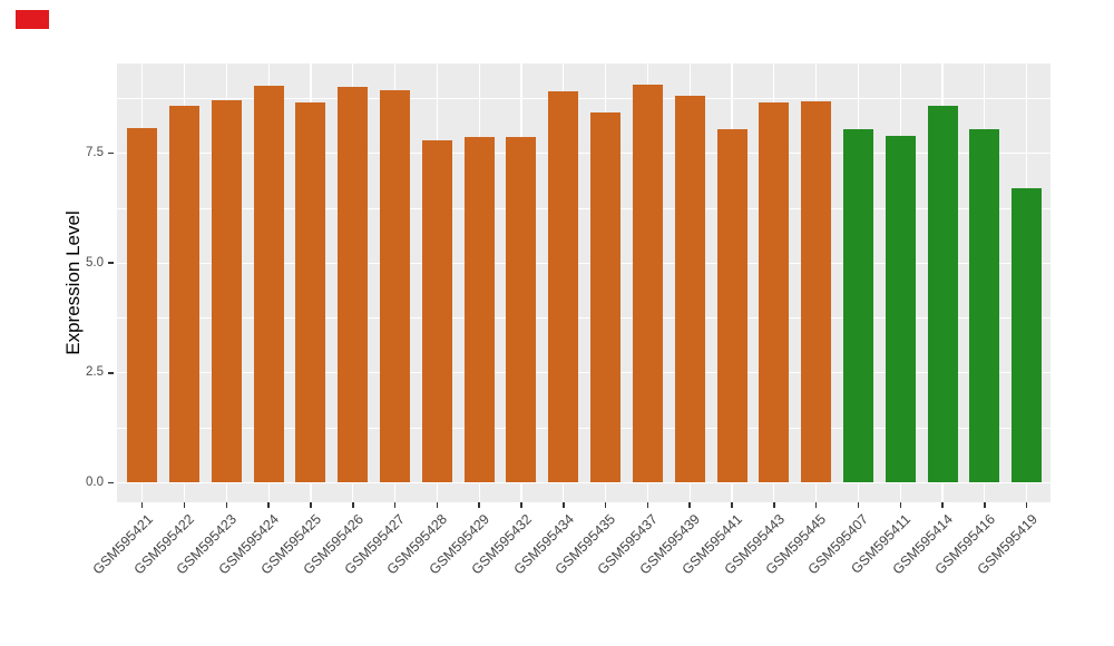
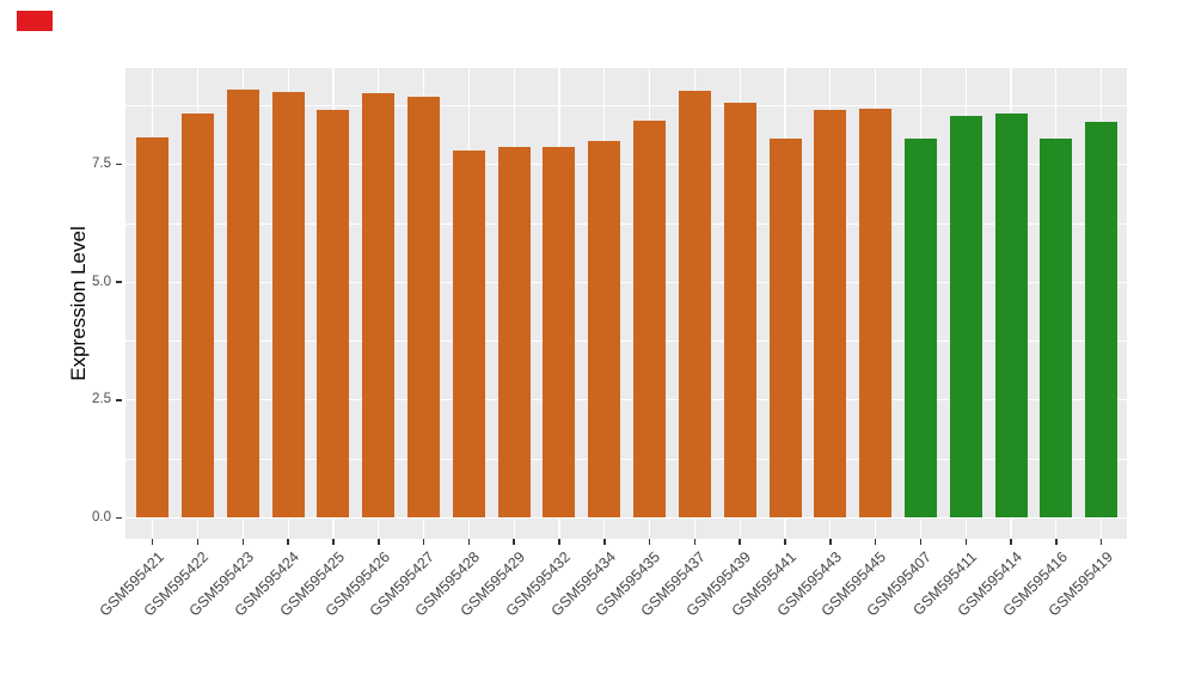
GSM595423: 8.7 -> 9.1
GSM595434: 8.9 -> 8.0
GSM595411: 7.9 -> 8.5
GSM595419: 6.7 -> 8.4
